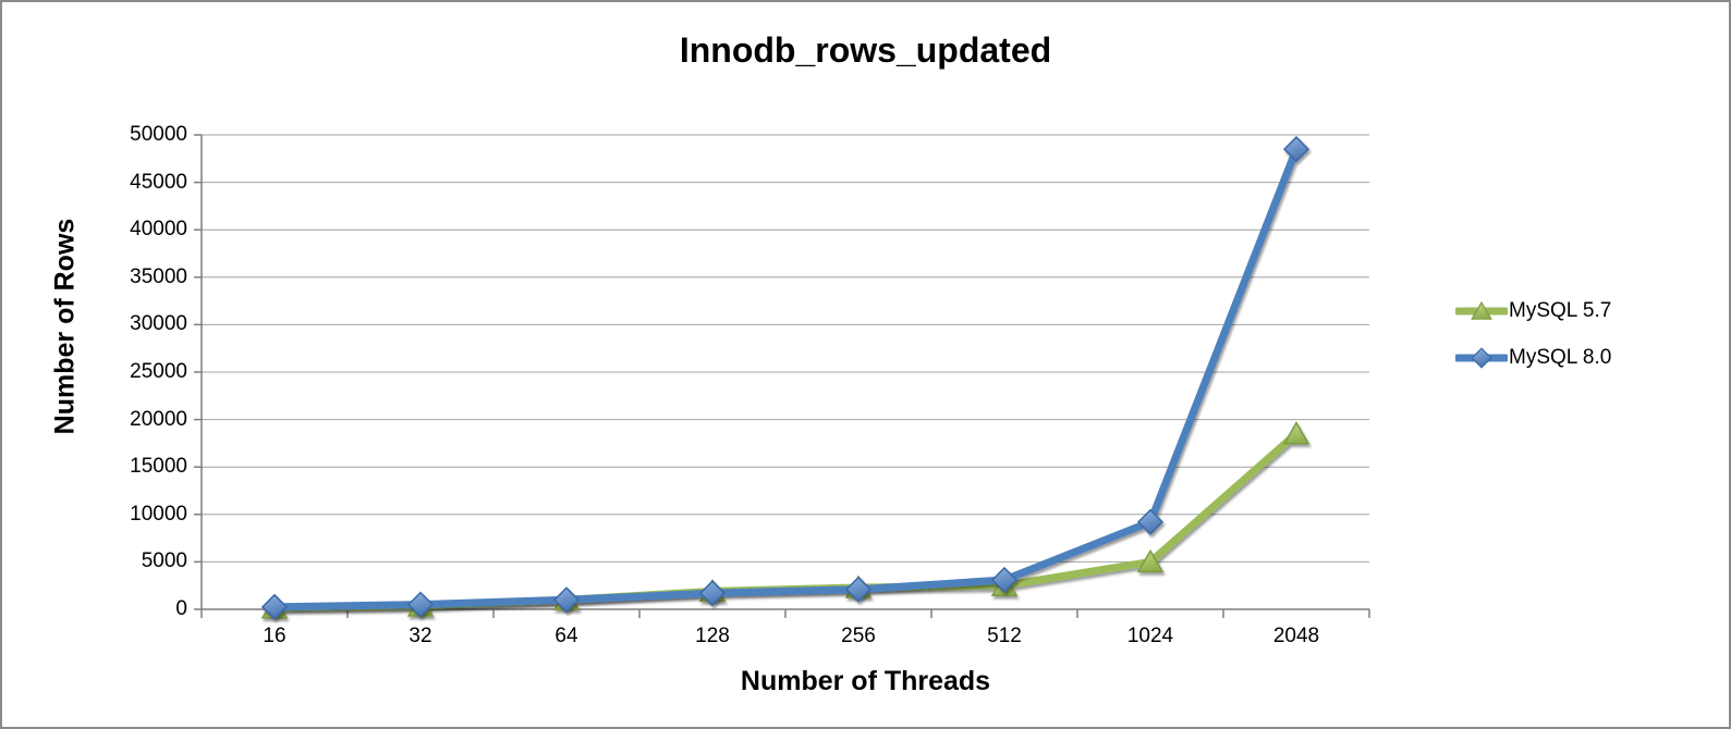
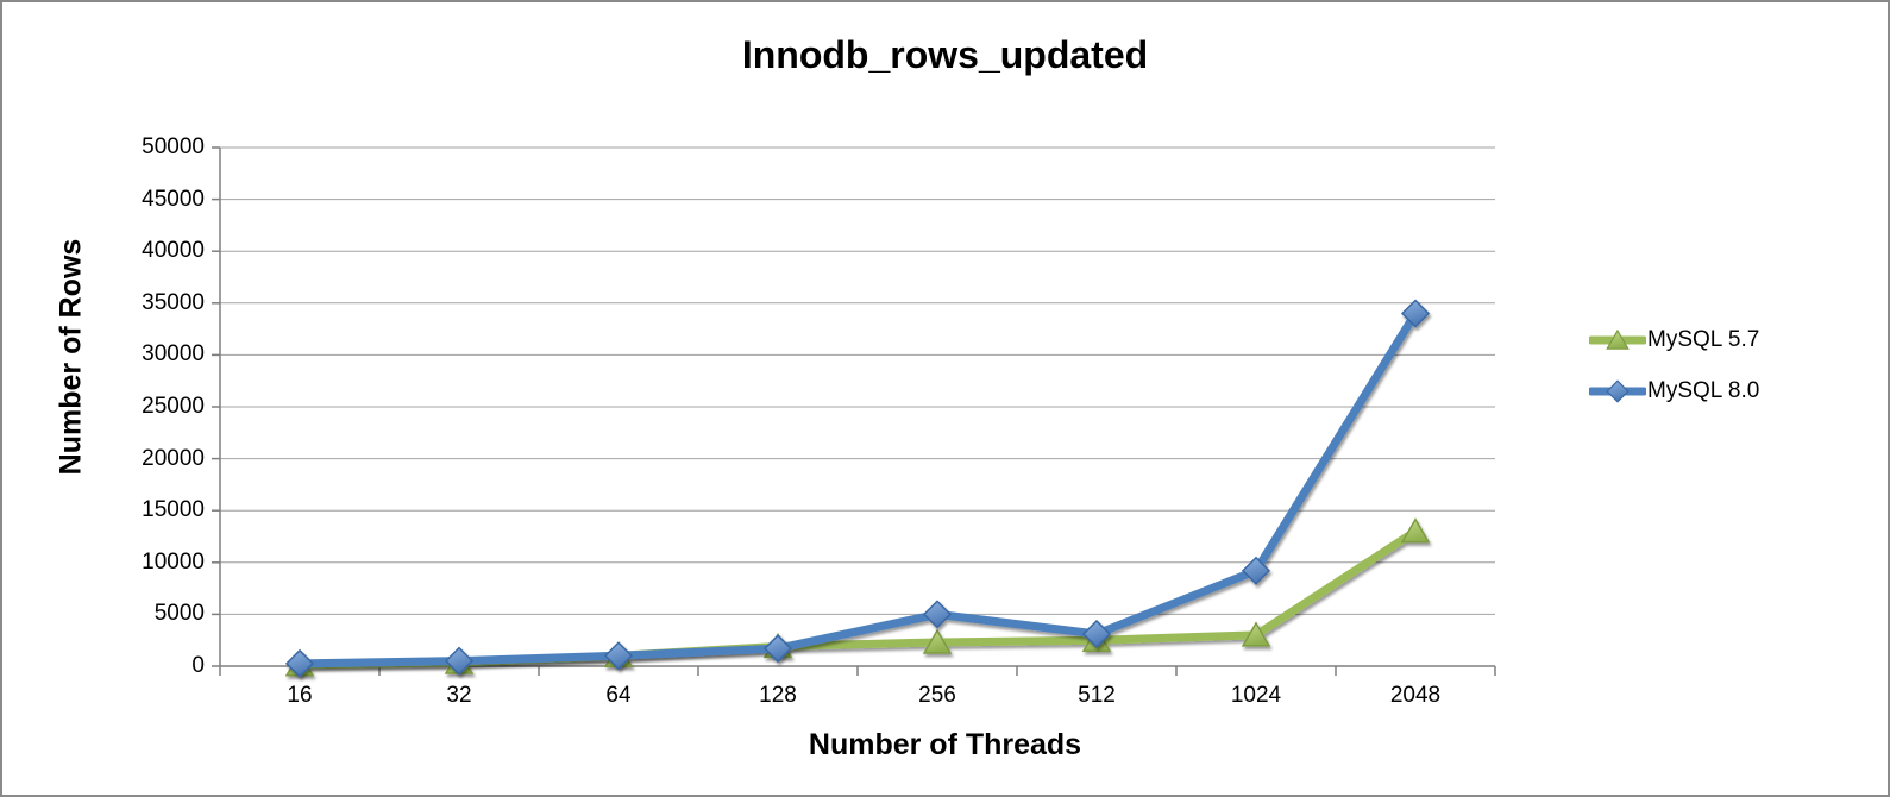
MySQL 8.0/256: 2000 -> 5000
MySQL 5.7/1024: 5000 -> 3000
MySQL 5.7/2048: 18000 -> 13000
MySQL 8.0/2048: 48000 -> 34000
